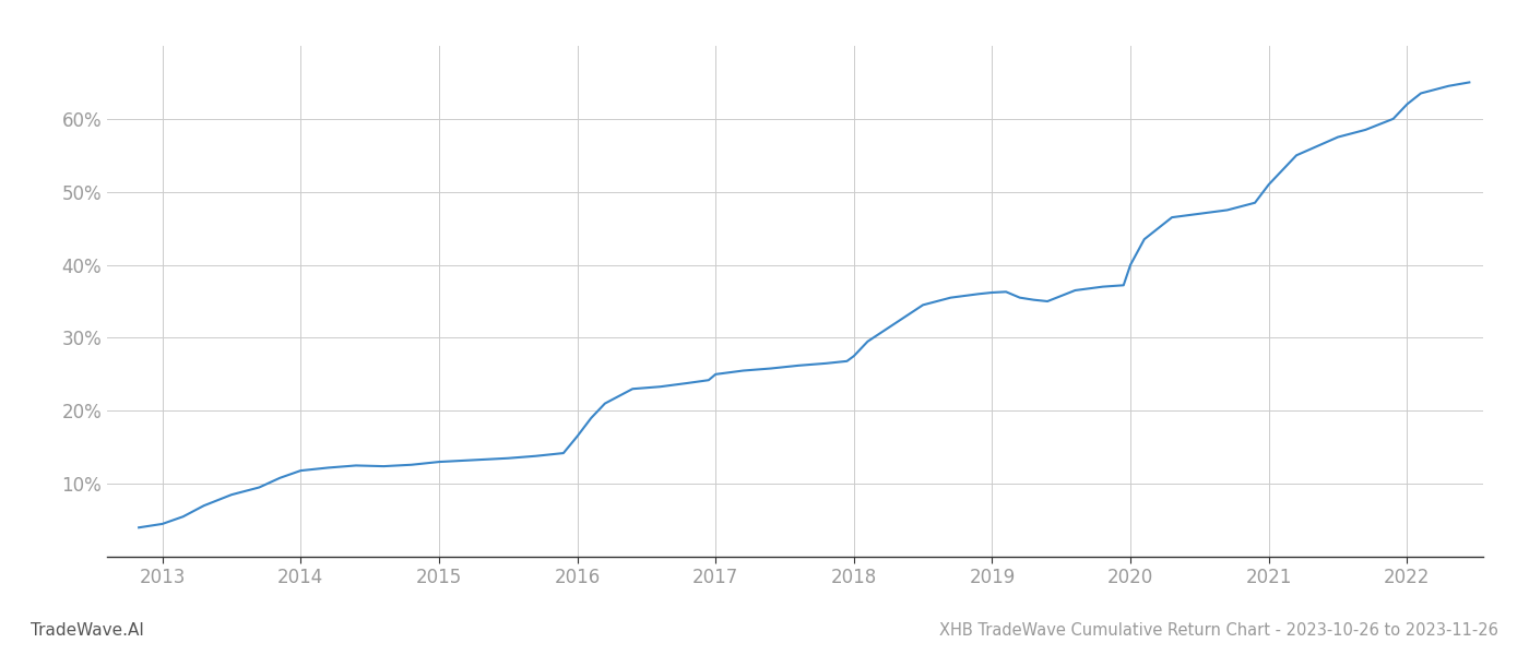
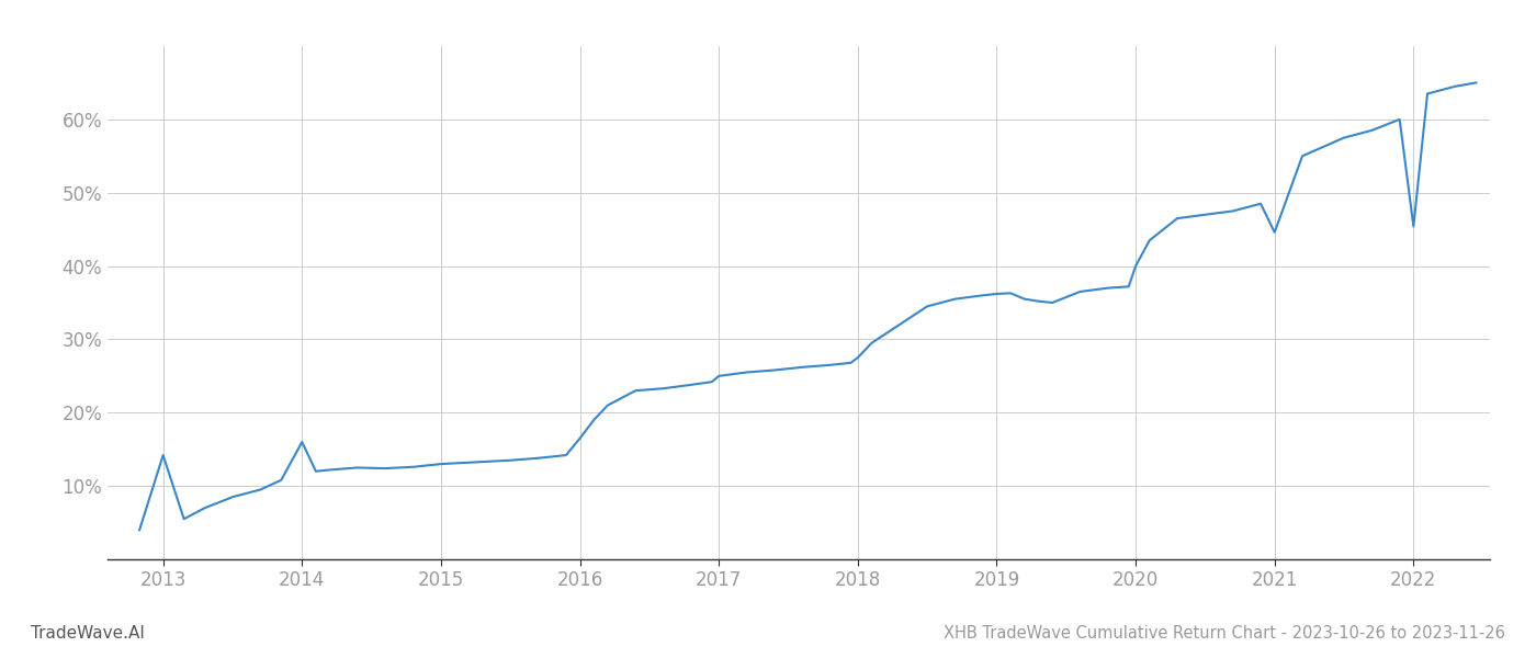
2013: 4.5% -> 14.2%
2014: 11.8% -> 16.0%
2021: 51.0% -> 44.6%
2022: 62.0% -> 45.4%
